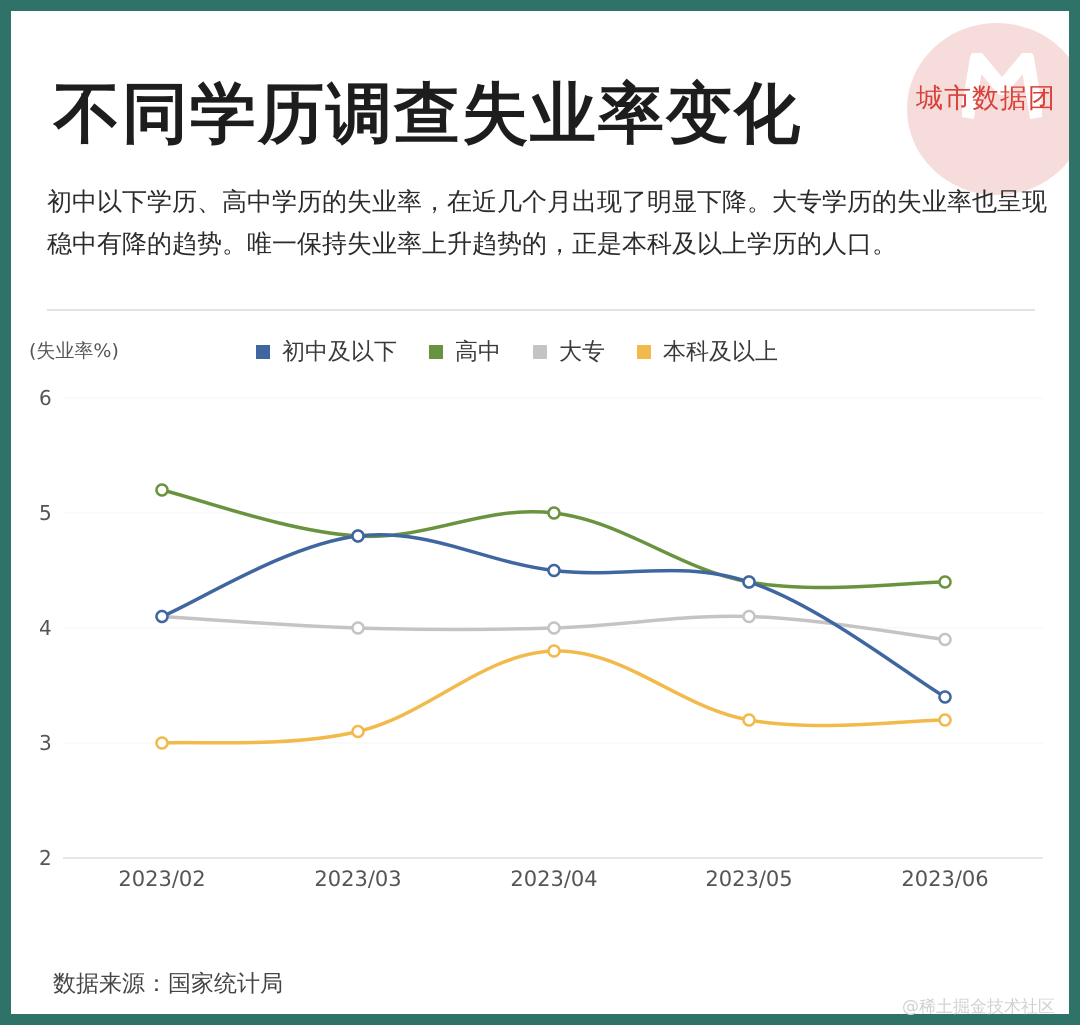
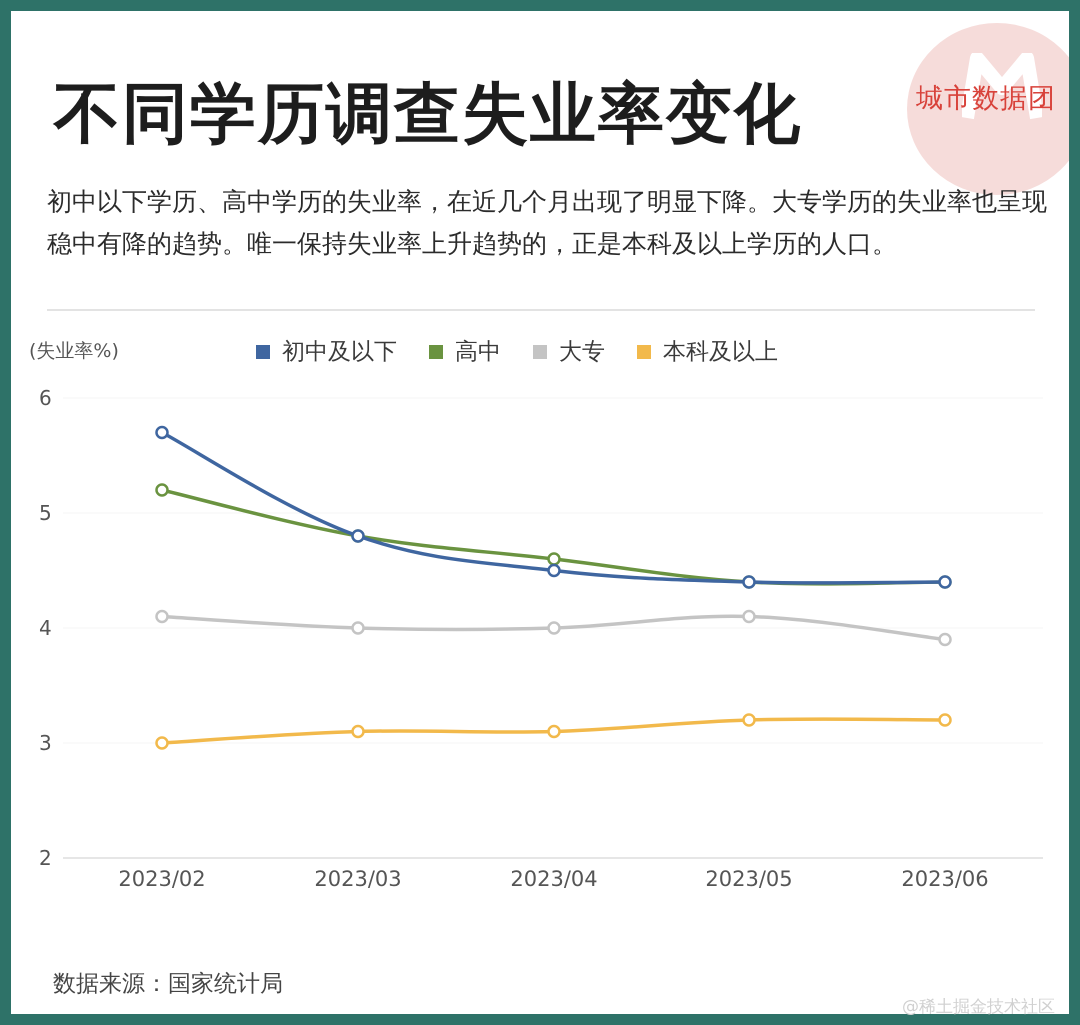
初中及以下/2023/02: 4.1 -> 5.7
高中/2023/04: 5.0 -> 4.6
本科及以上/2023/04: 3.8 -> 3.1
初中及以下/2023/06: 3.4 -> 4.4
